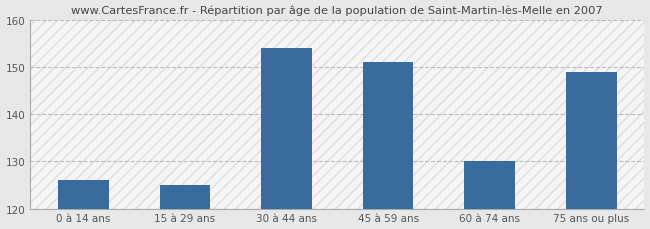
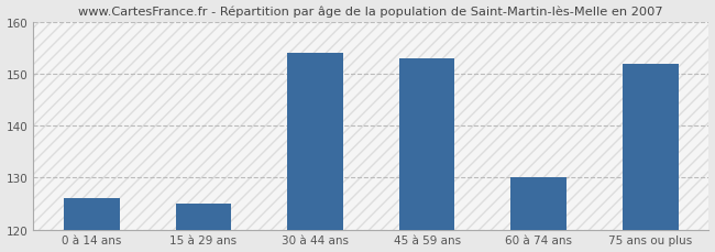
45 à 59 ans: 151 -> 153
75 ans ou plus: 149 -> 152
